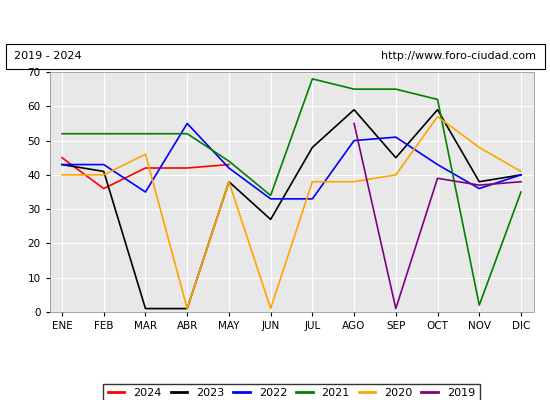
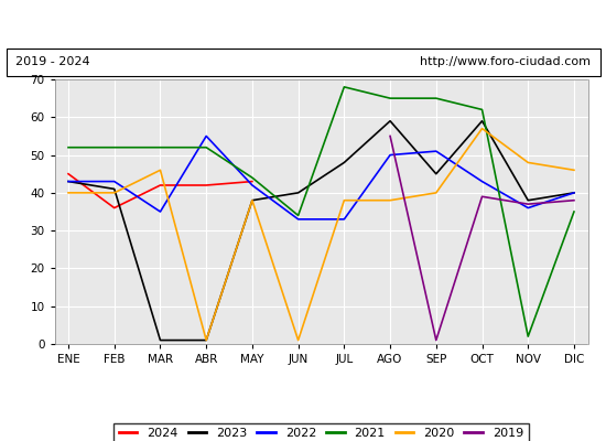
2023/JUN: 27 -> 40
2020/DIC: 41 -> 46
